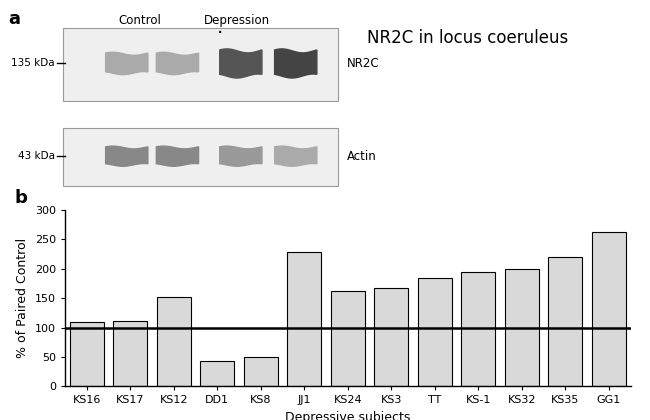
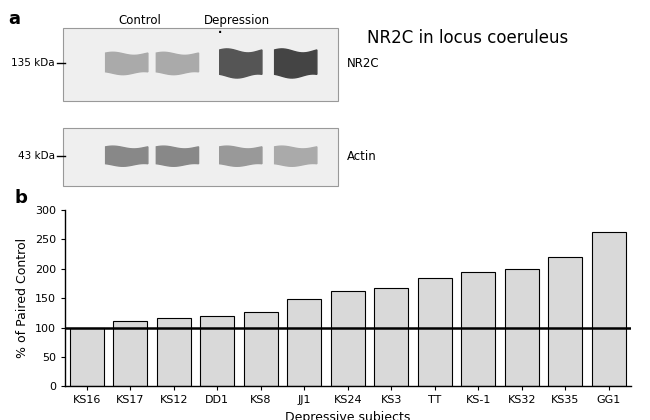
KS16: 110 -> 100
KS12: 152 -> 117
DD1: 44 -> 120
KS8: 50 -> 127
JJ1: 228 -> 148
